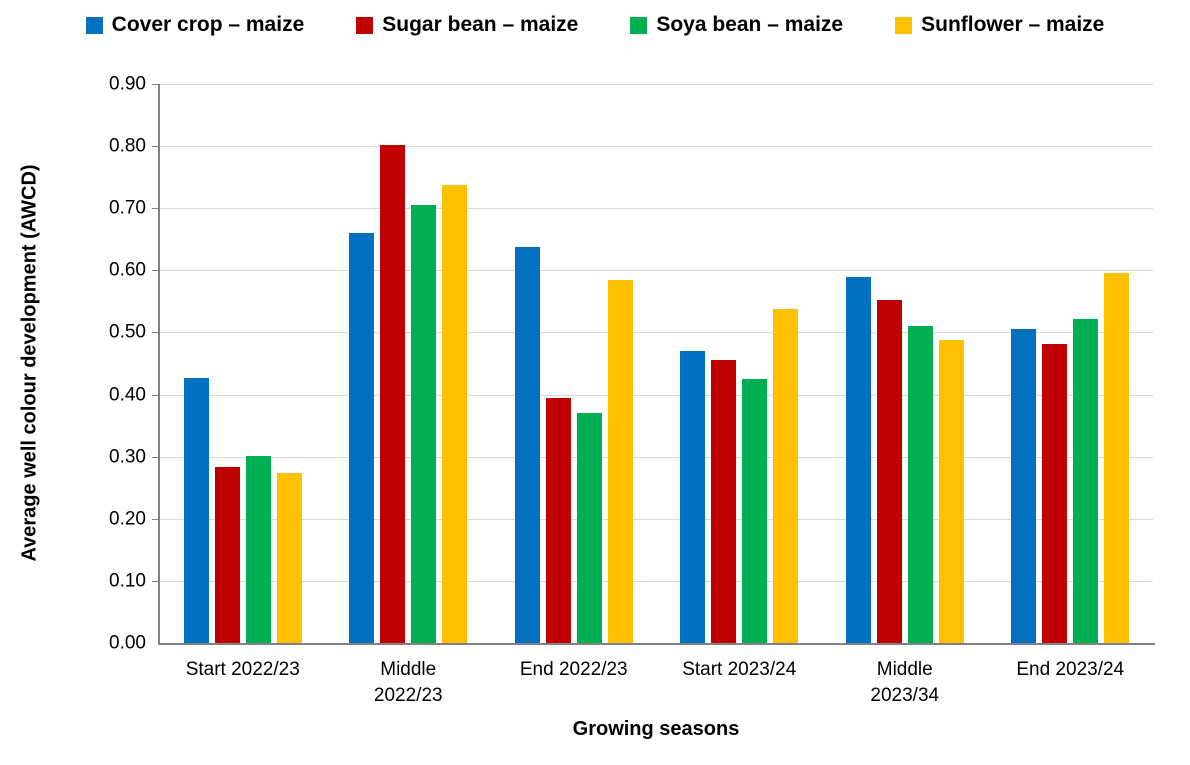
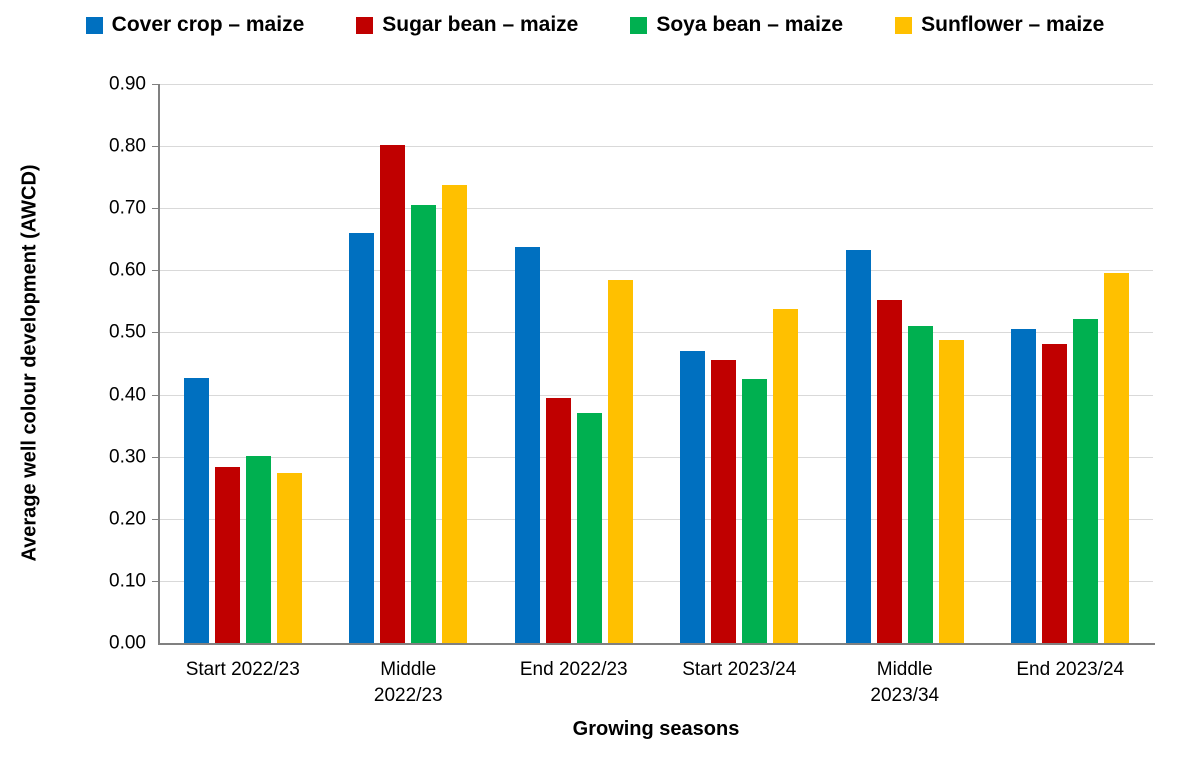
Cover crop – maize/Middle 2023/34: 0.59 -> 0.63
